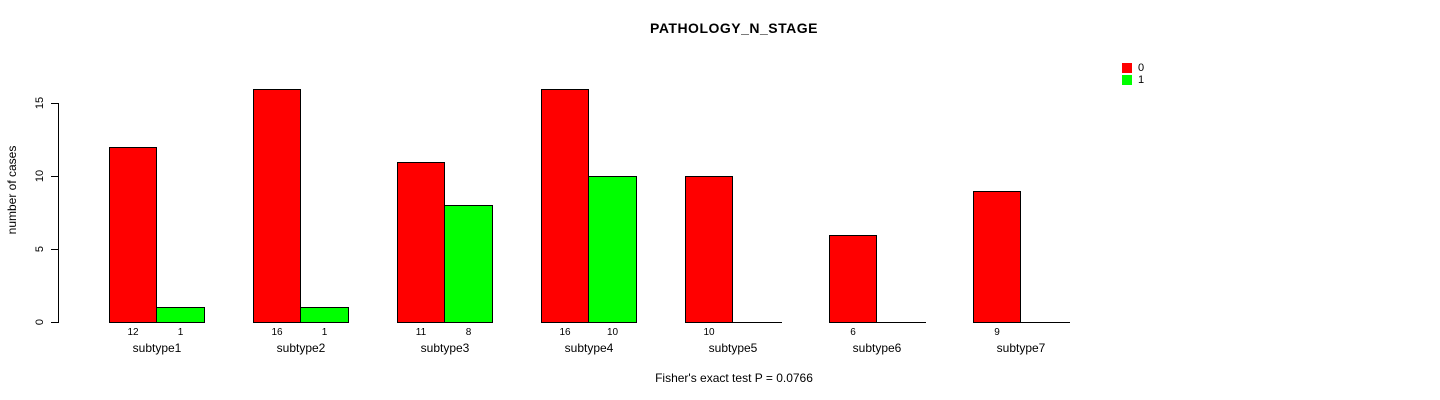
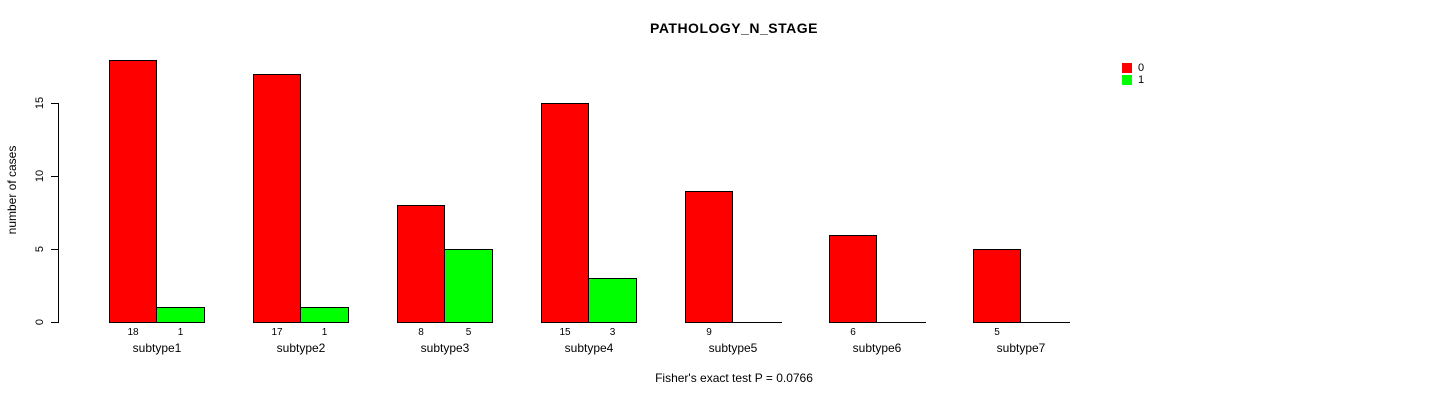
0/subtype1: 12 -> 18
0/subtype2: 16 -> 17
0/subtype3: 11 -> 8
1/subtype3: 8 -> 5
0/subtype4: 16 -> 15
1/subtype4: 10 -> 3
0/subtype5: 10 -> 9
0/subtype7: 9 -> 5
